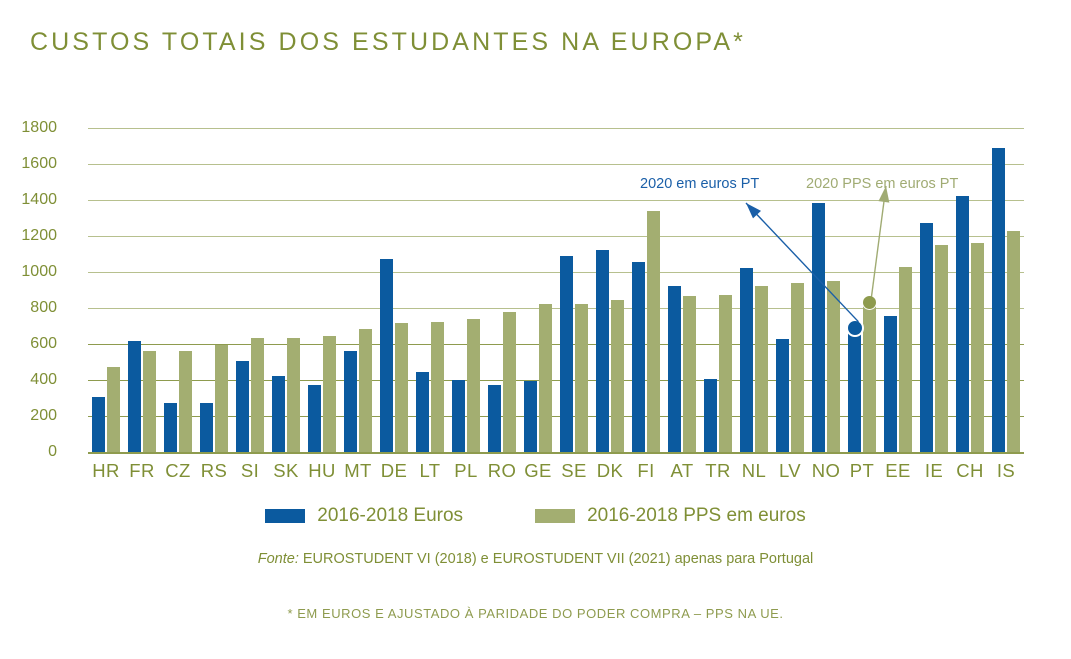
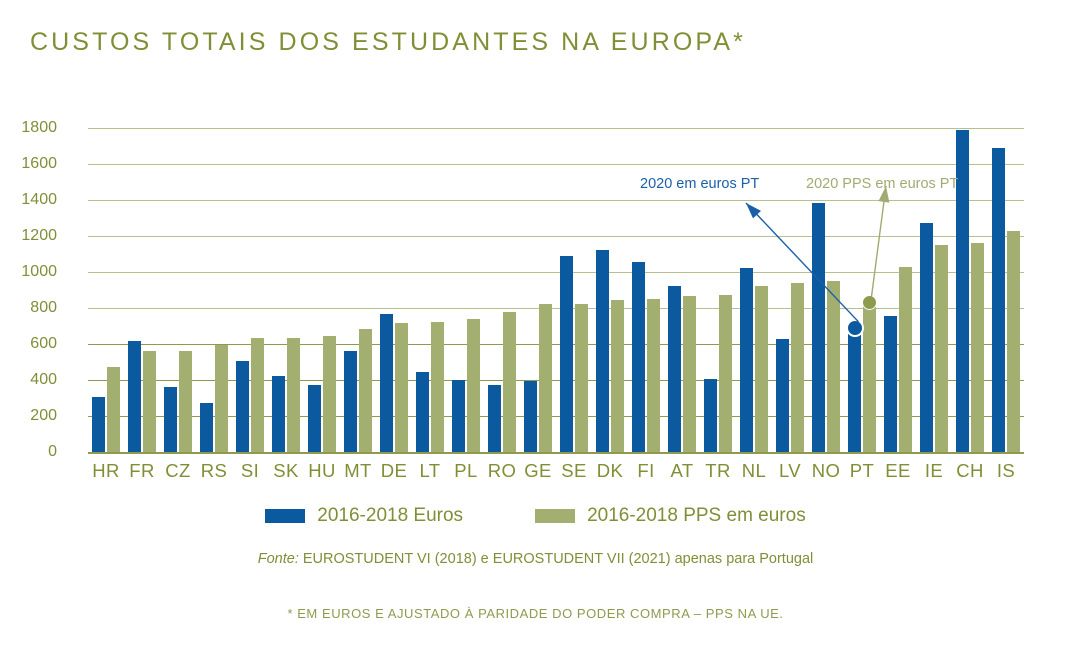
2016-2018 Euros/CZ: 270 -> 360
2016-2018 Euros/DE: 1070 -> 760
2016-2018 PPS em euros/FI: 1340 -> 850
2016-2018 Euros/CH: 1420 -> 1790
